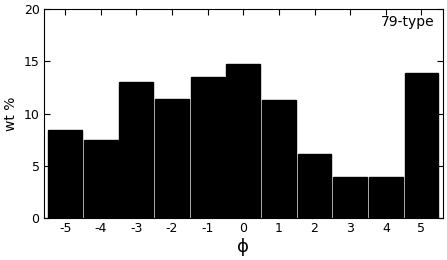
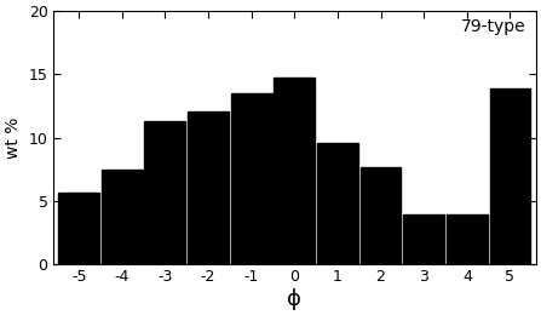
-5: 8.4 -> 5.6
-3: 13.0 -> 11.3
-2: 11.4 -> 12.1
1: 11.3 -> 9.6
2: 6.1 -> 7.7
